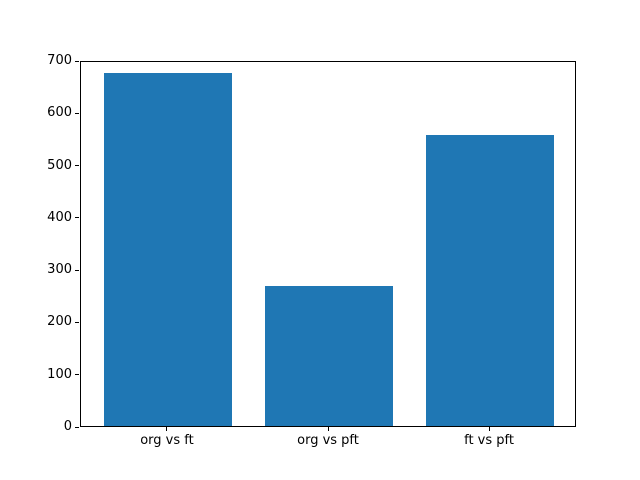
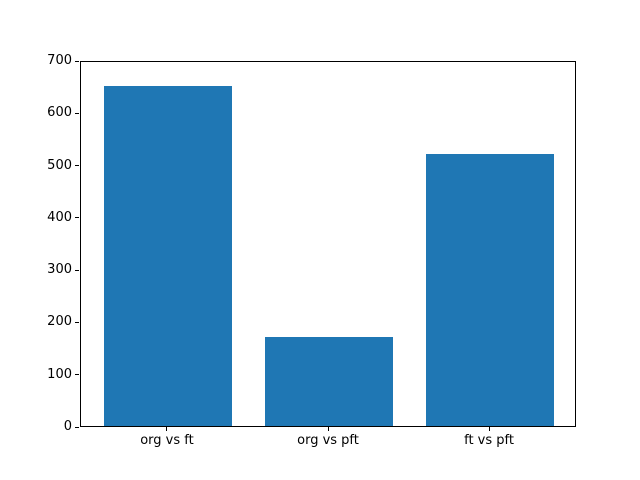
org vs ft: 680 -> 650
org vs pft: 270 -> 170
ft vs pft: 560 -> 520
